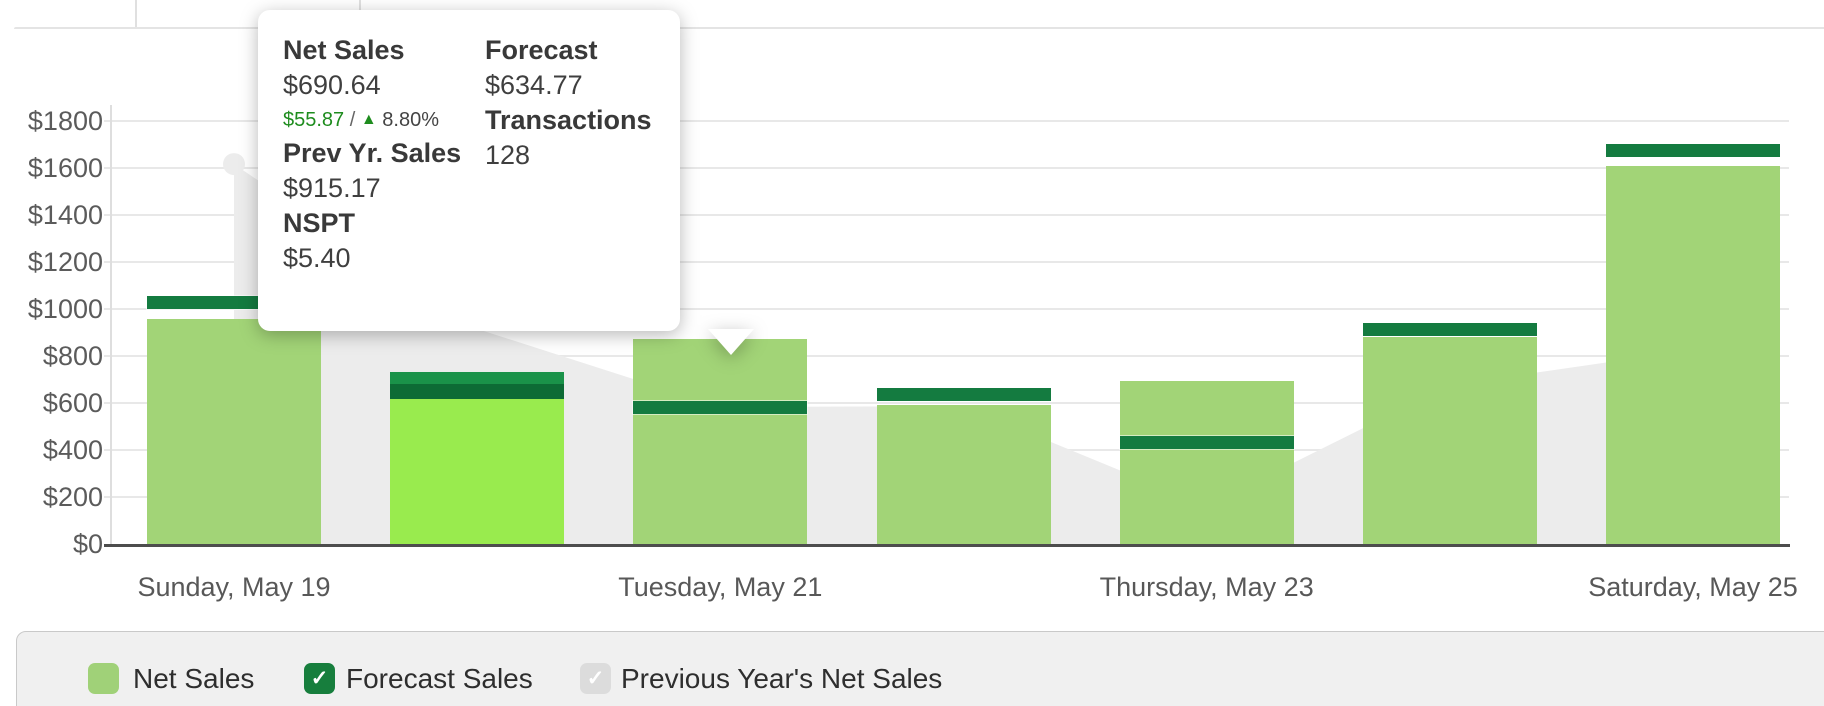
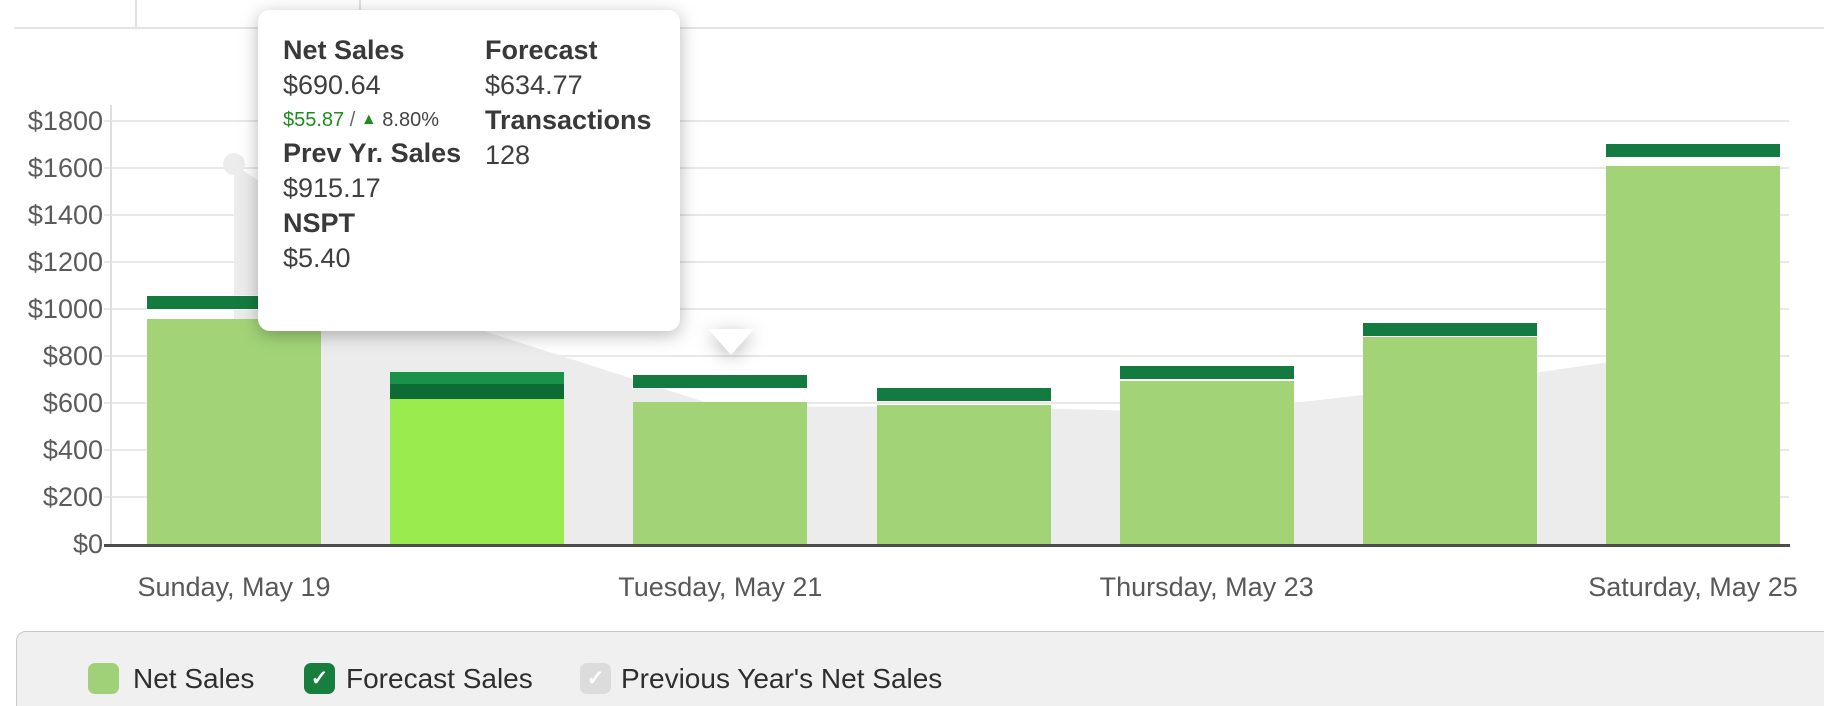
Net Sales/Tuesday, May 21: $870 -> $600
Forecast Sales/Tuesday, May 21: $580 -> $690
Forecast Sales/Thursday, May 23: $430 -> $730
Previous Year's Net Sales/Thursday, May 23: $160 -> $560
